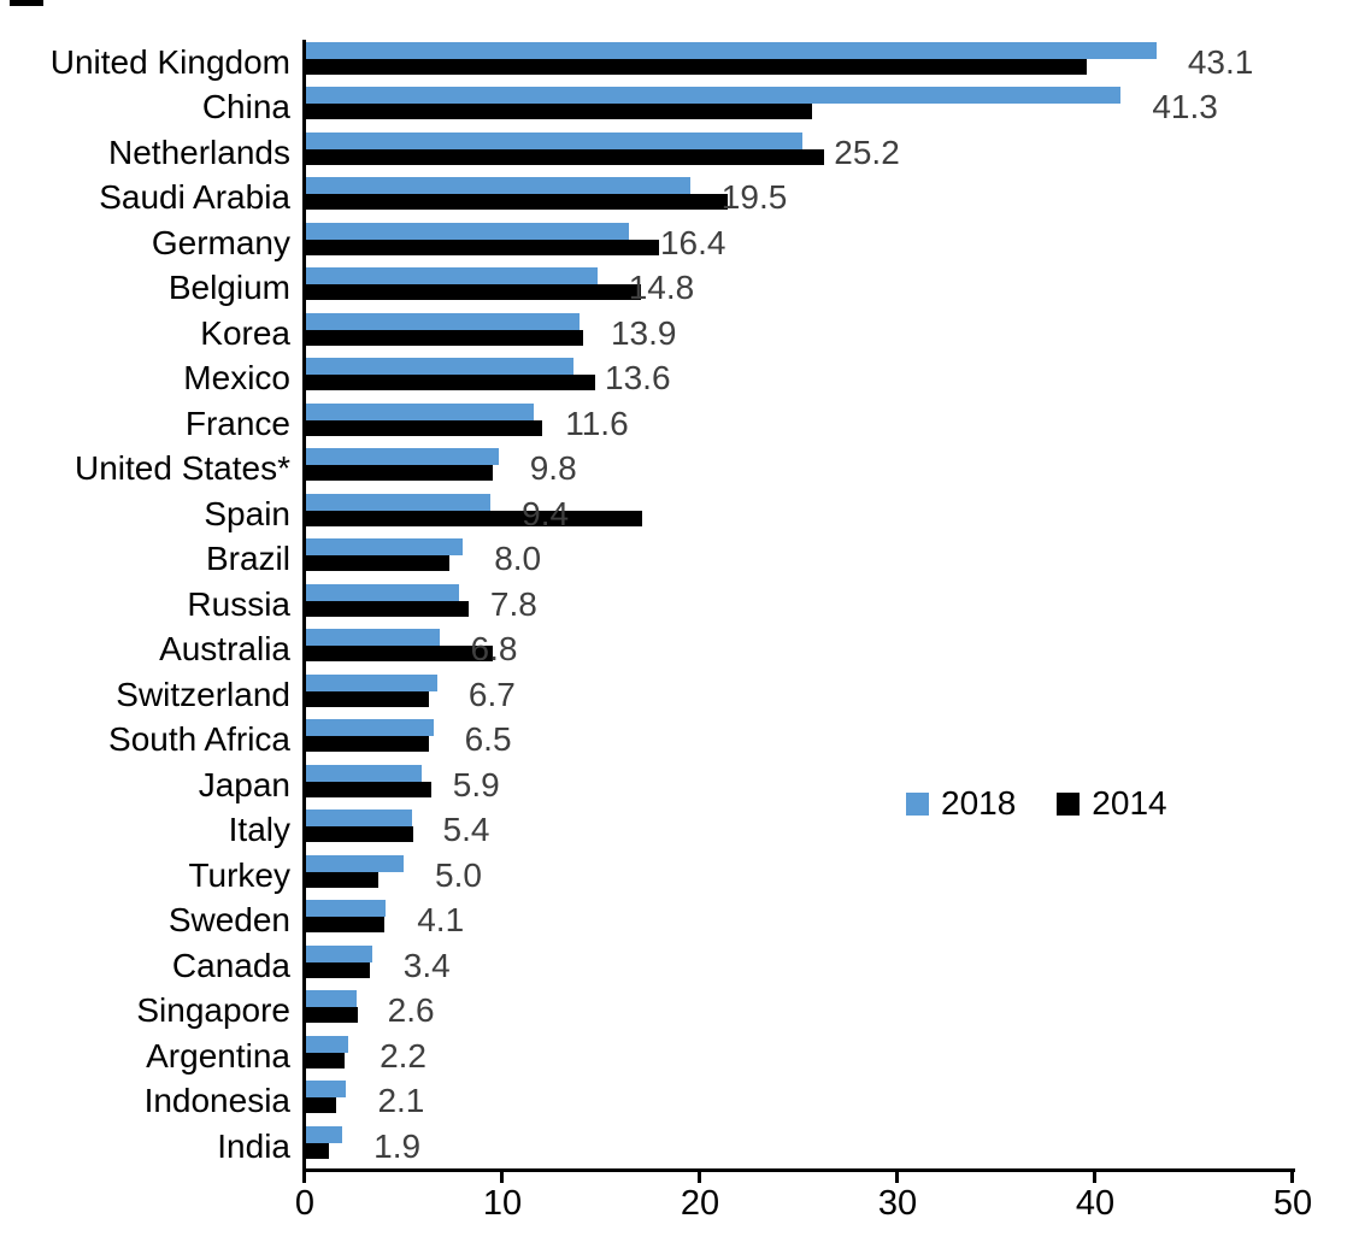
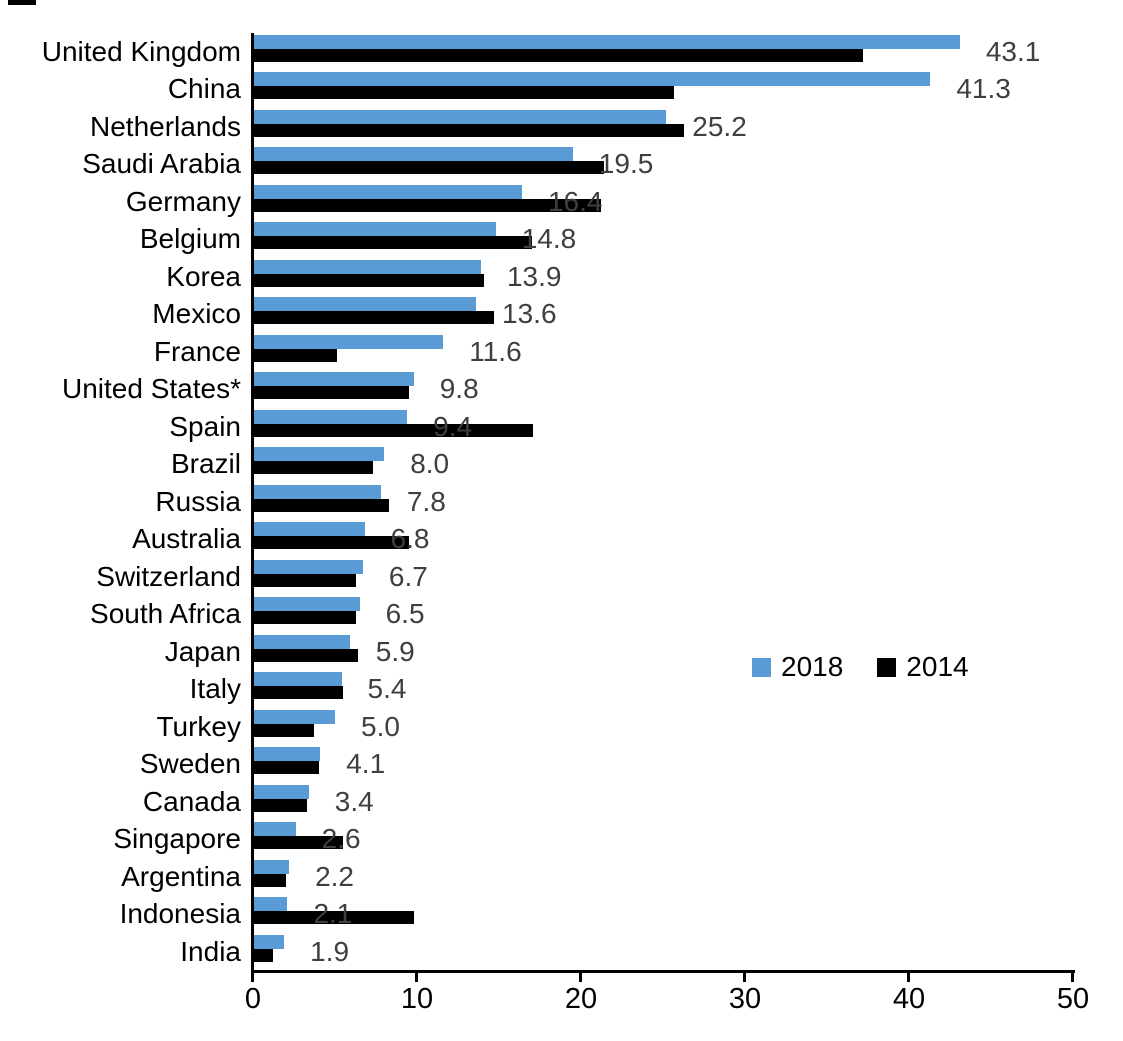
2014/United Kingdom: 39.6 -> 37.2
2014/Germany: 17.9 -> 21.2
2014/France: 12.0 -> 5.1
2014/Singapore: 2.7 -> 5.5
2014/Indonesia: 1.6 -> 9.8
